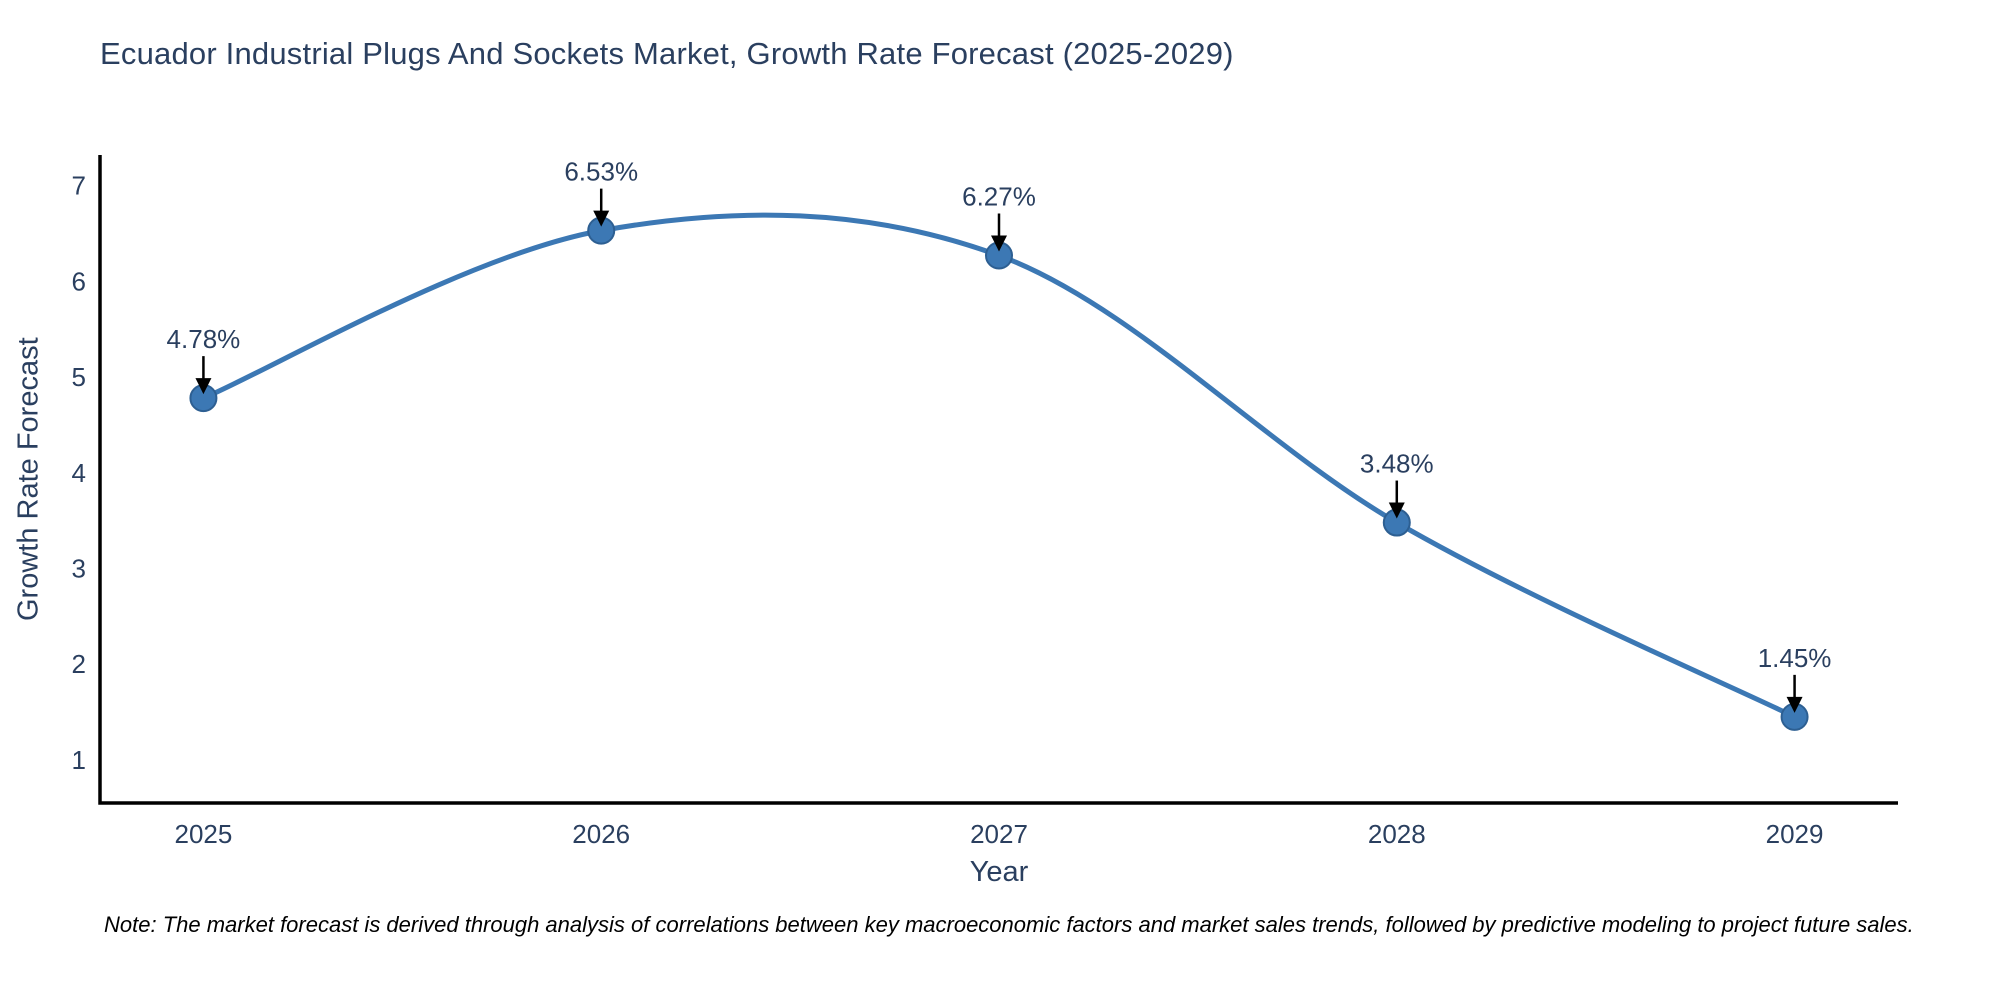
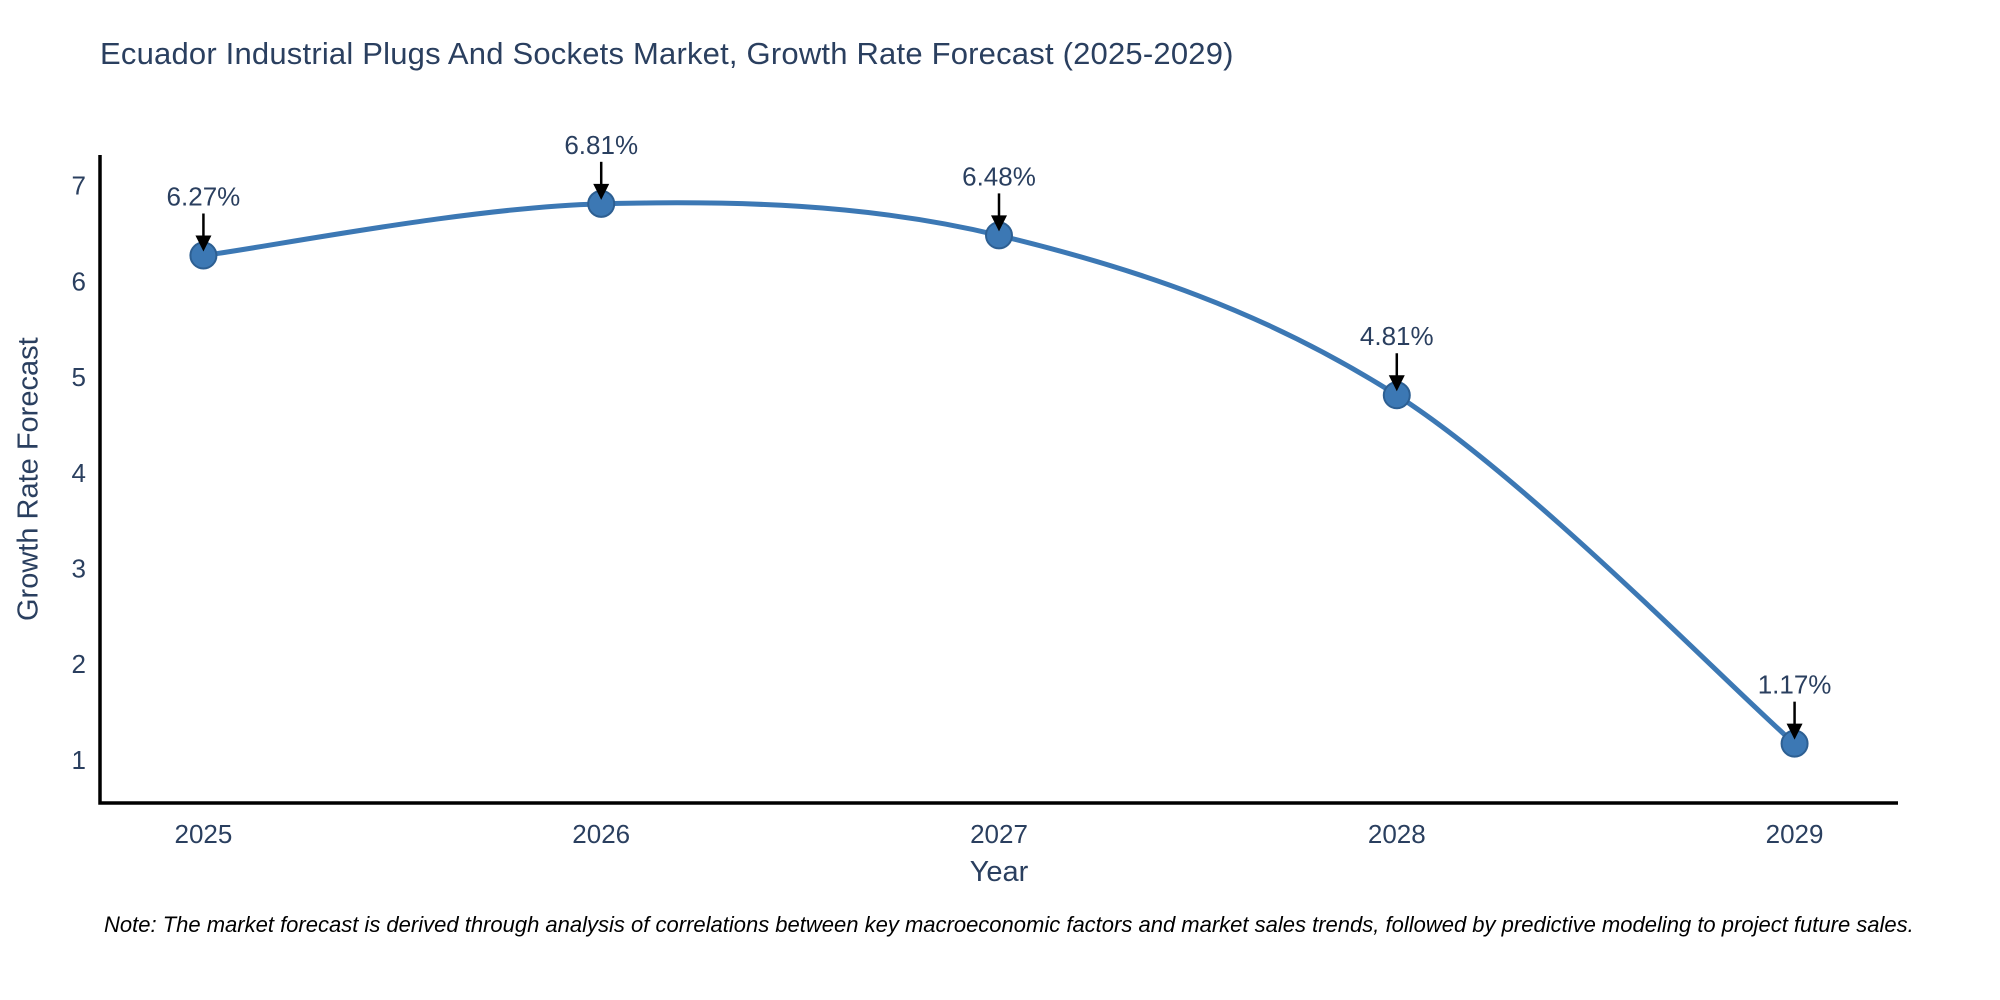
2025: 4.78% -> 6.27%
2026: 6.53% -> 6.81%
2027: 6.27% -> 6.48%
2028: 3.48% -> 4.81%
2029: 1.45% -> 1.17%
